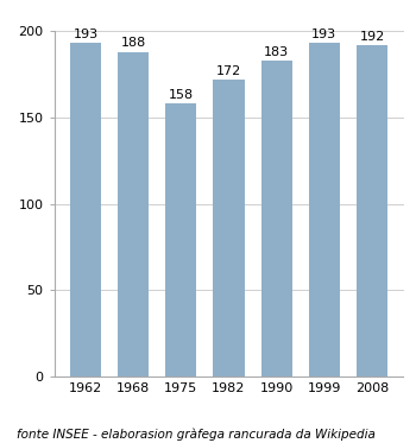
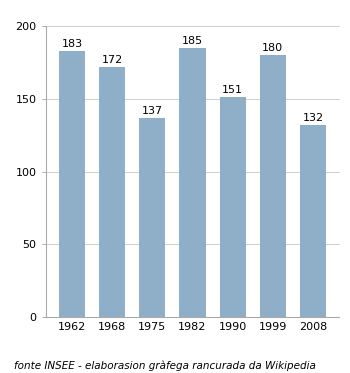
1962: 193 -> 183
1968: 188 -> 172
1975: 158 -> 137
1982: 172 -> 185
1990: 183 -> 151
1999: 193 -> 180
2008: 192 -> 132
